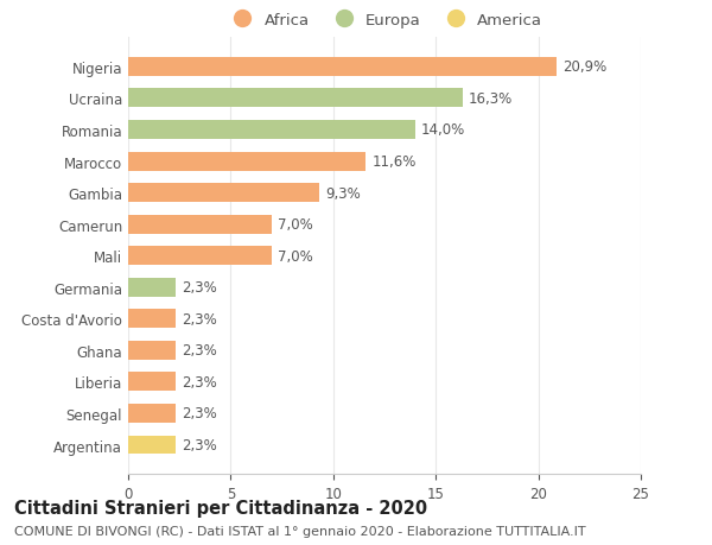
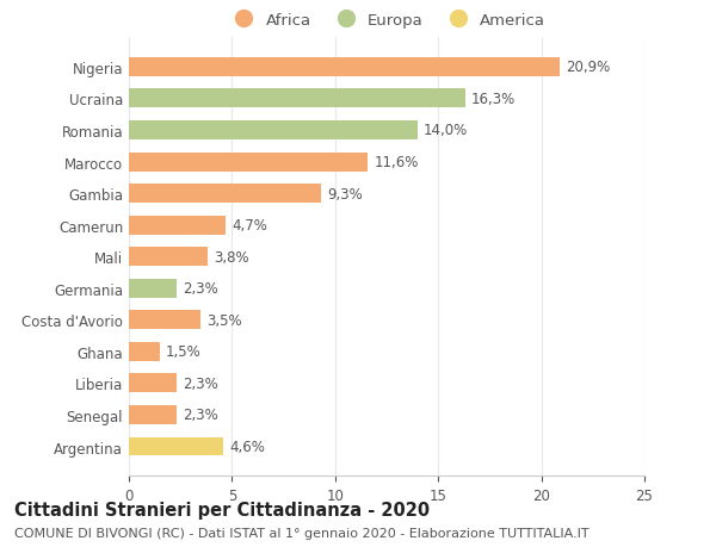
Camerun: 7,0% -> 4,7%
Mali: 7,0% -> 3,8%
Costa d'Avorio: 2,3% -> 3,5%
Ghana: 2,3% -> 1,5%
Argentina: 2,3% -> 4,6%
